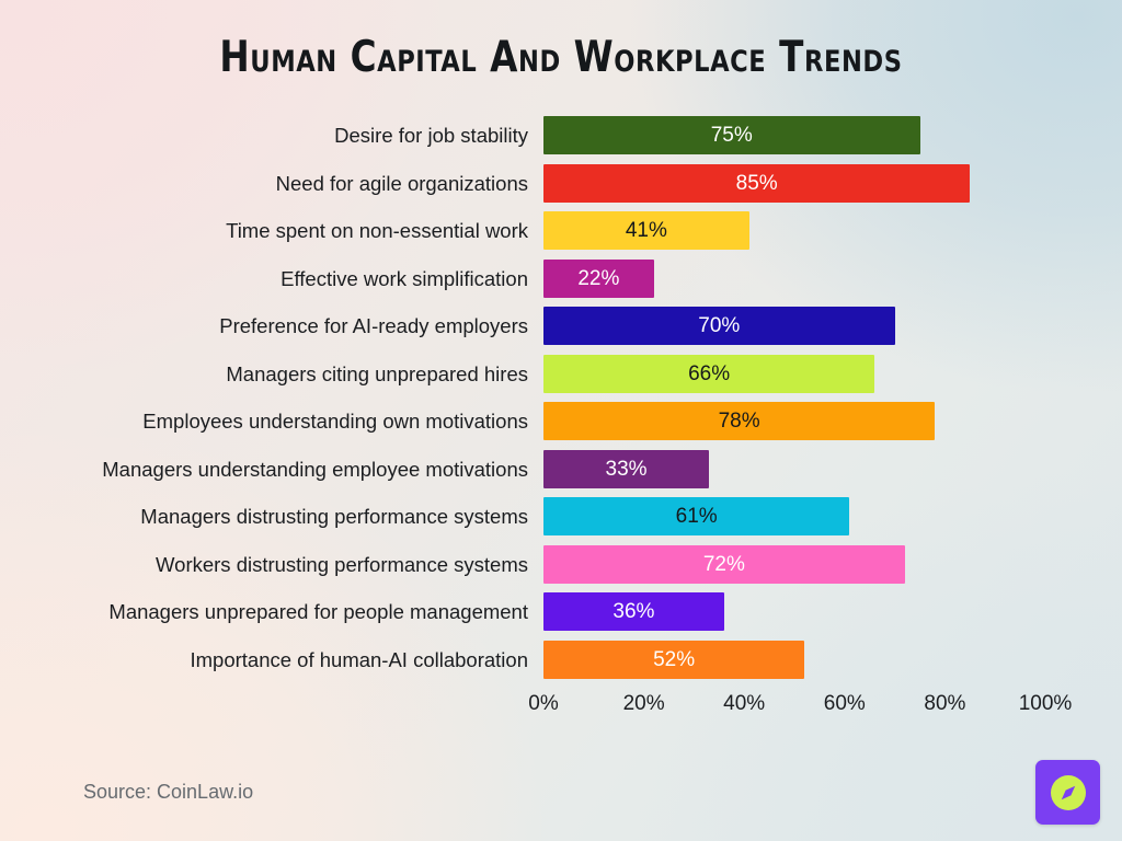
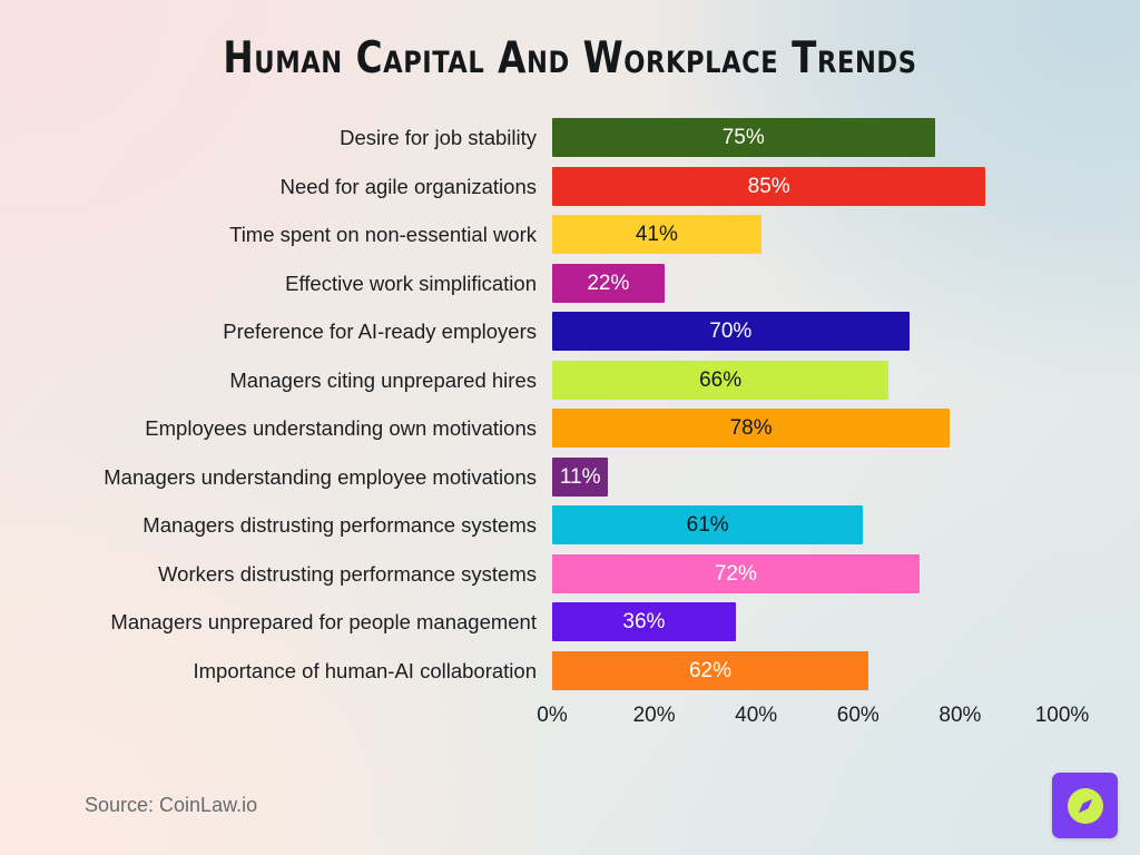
Managers understanding employee motivations: 33% -> 11%
Importance of human-AI collaboration: 52% -> 62%
